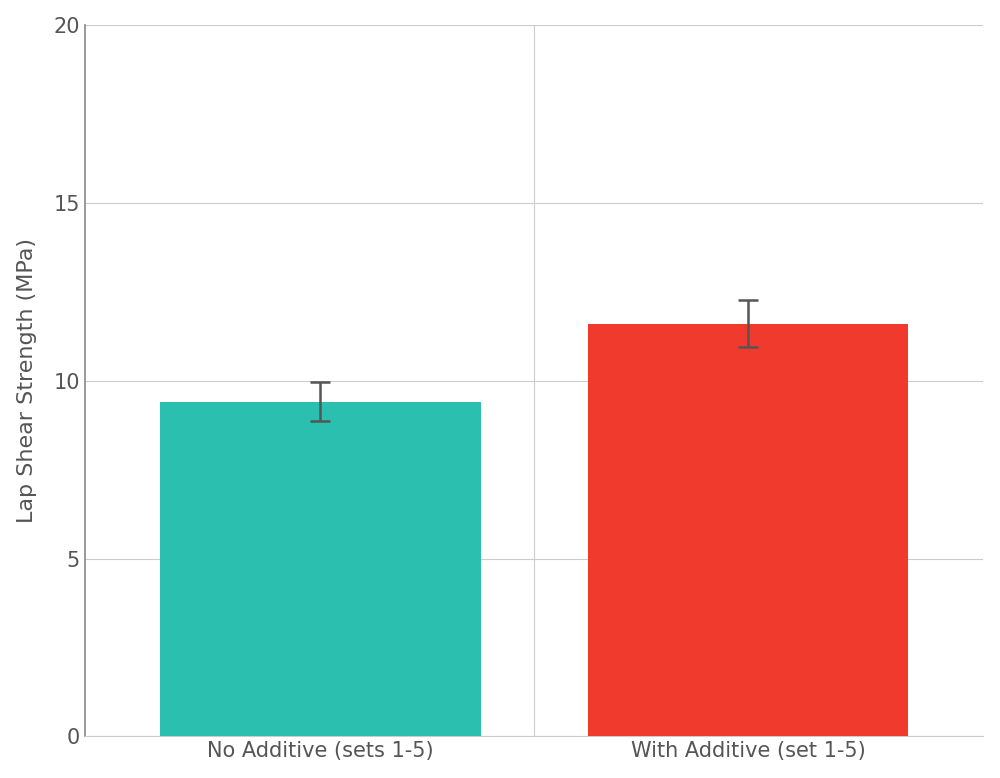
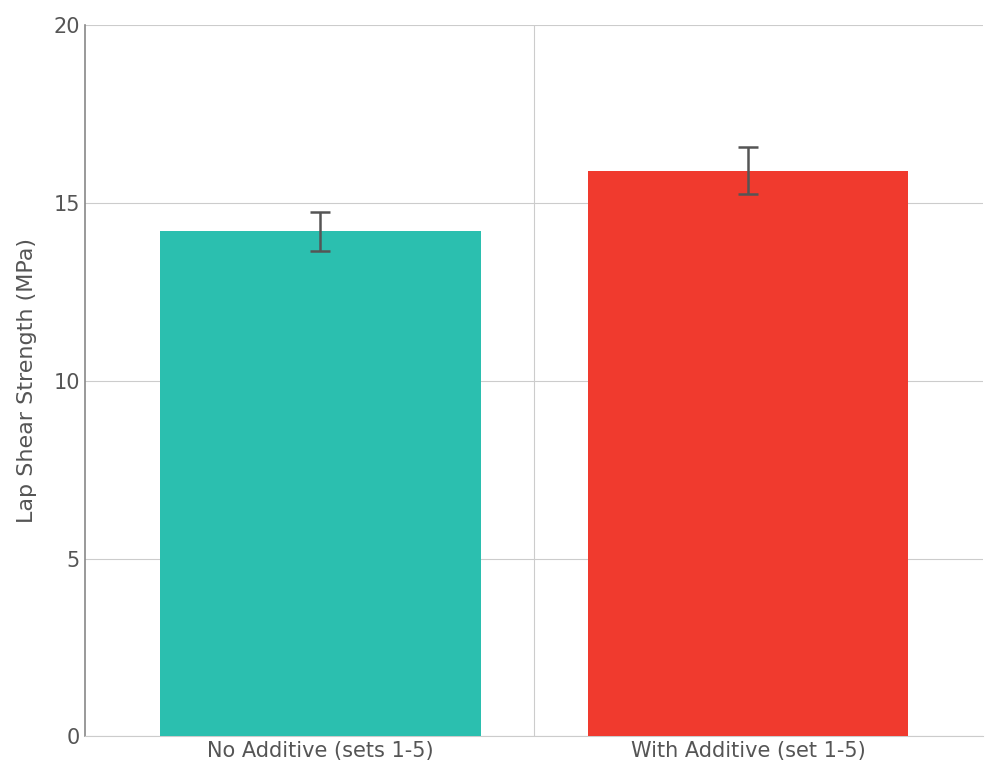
No Additive (sets 1-5): 9.4 -> 14.2
With Additive (set 1-5): 11.6 -> 15.9
